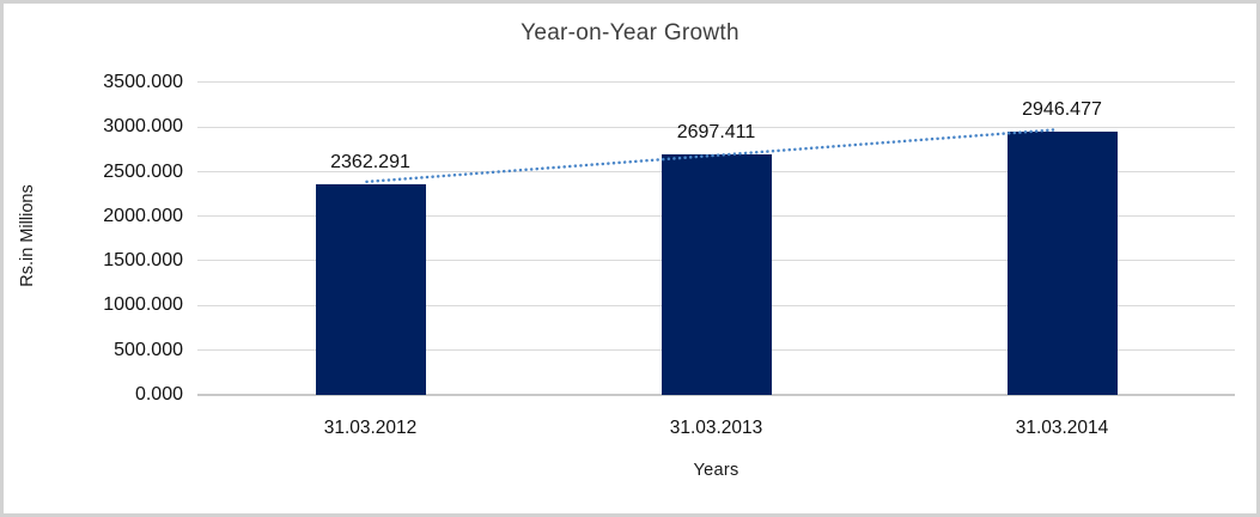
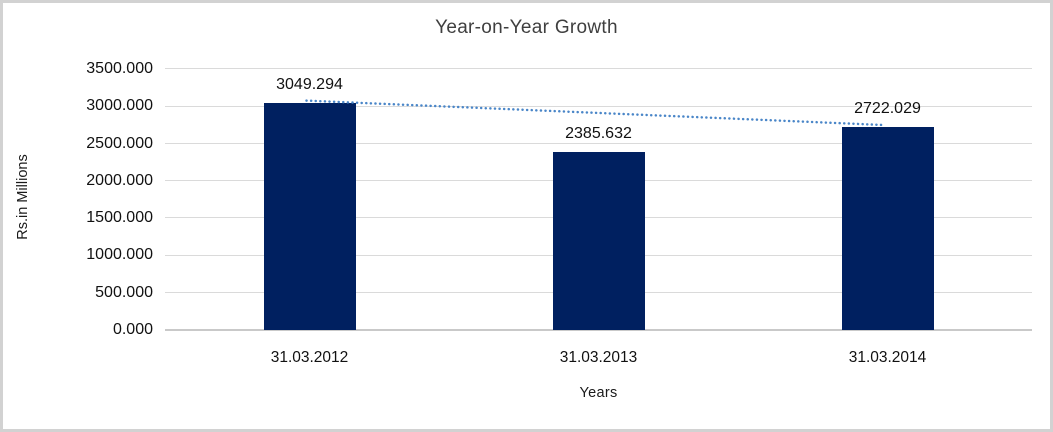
31.03.2012: 2362.291 -> 3049.294
31.03.2013: 2697.411 -> 2385.632
31.03.2014: 2946.477 -> 2722.029
